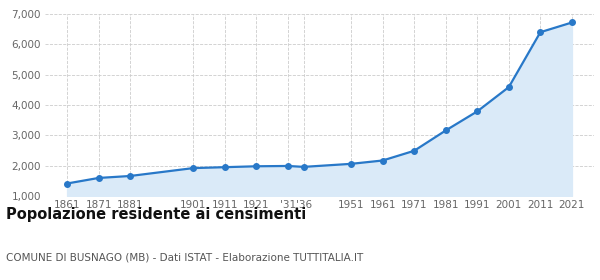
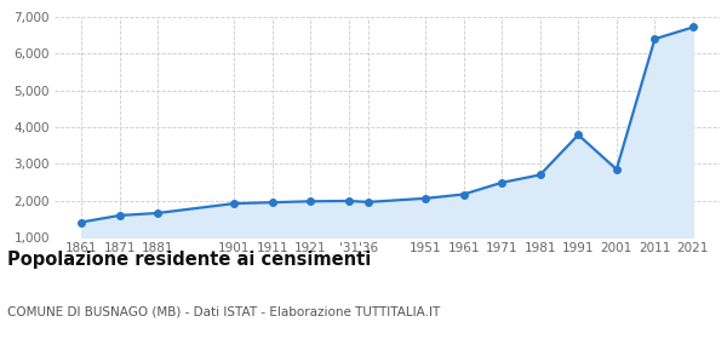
1981: 3,160 -> 2,700
2001: 4,590 -> 2,850
